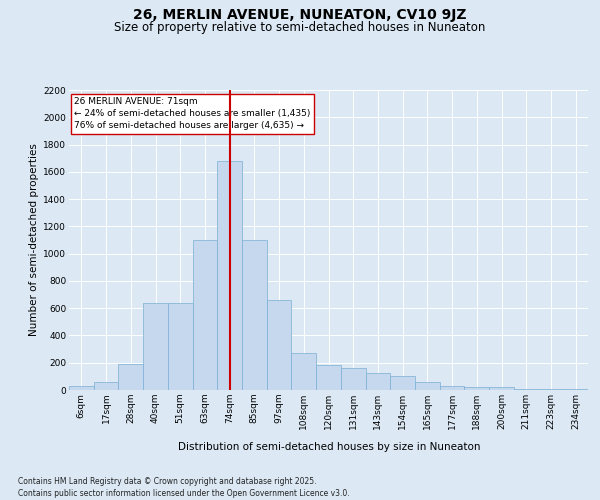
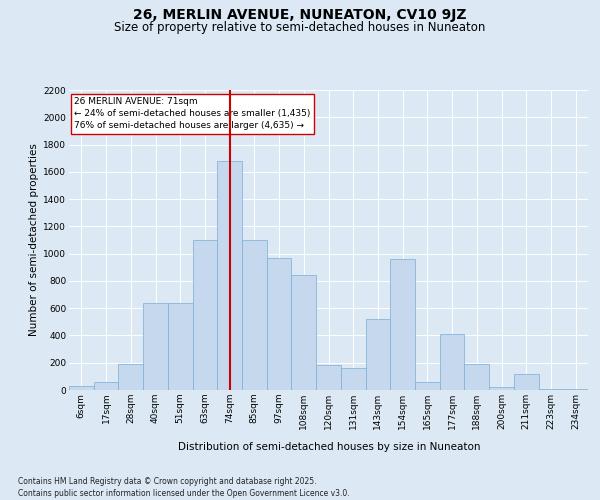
97sqm: 660 -> 970
108sqm: 270 -> 840
143sqm: 120 -> 520
154sqm: 100 -> 960
177sqm: 30 -> 410
188sqm: 20 -> 190
211sqm: 10 -> 120
